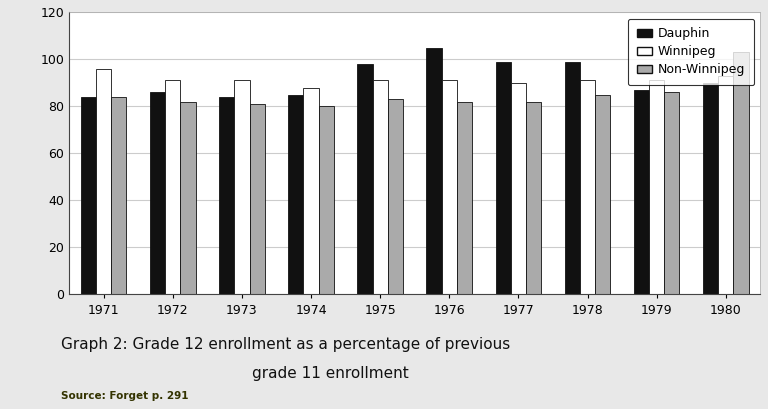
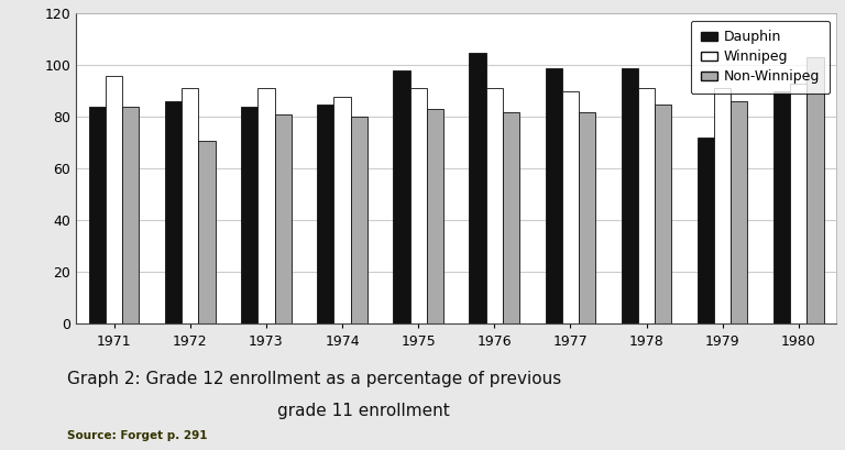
Non-Winnipeg/1972: 82 -> 71
Dauphin/1979: 87 -> 72
